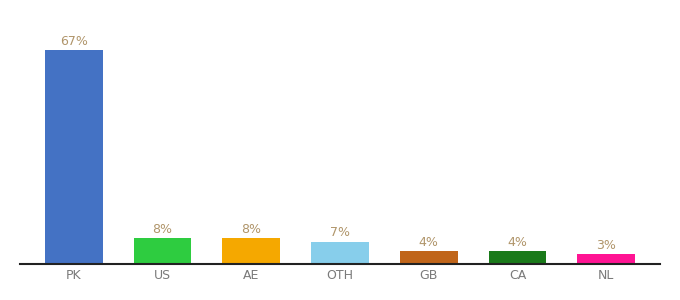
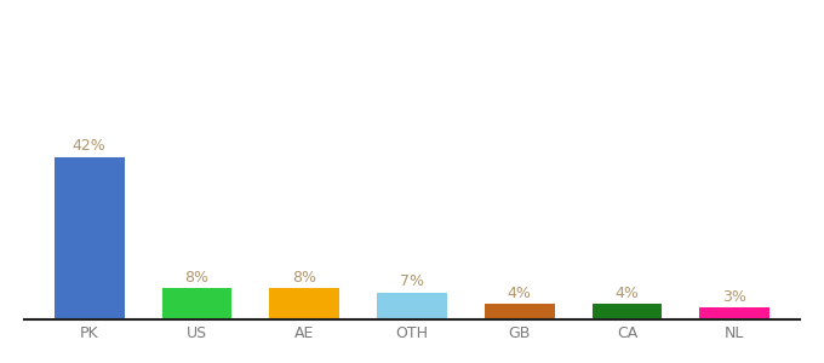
PK: 67% -> 42%
